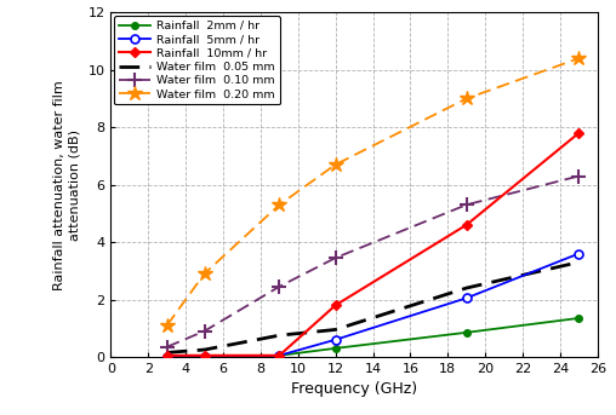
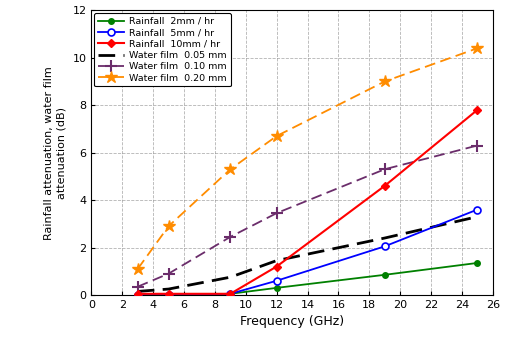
Rainfall 10mm / hr/12: 1.80 -> 1.20
Water film 0.05 mm/12: 0.95 -> 1.45
